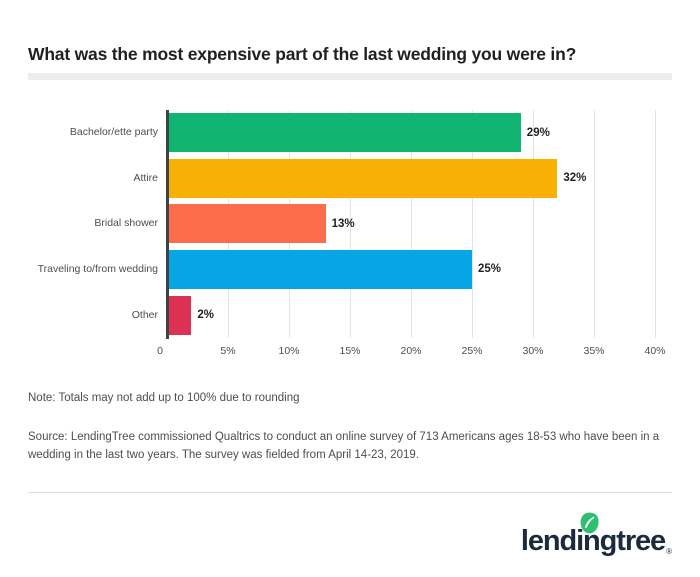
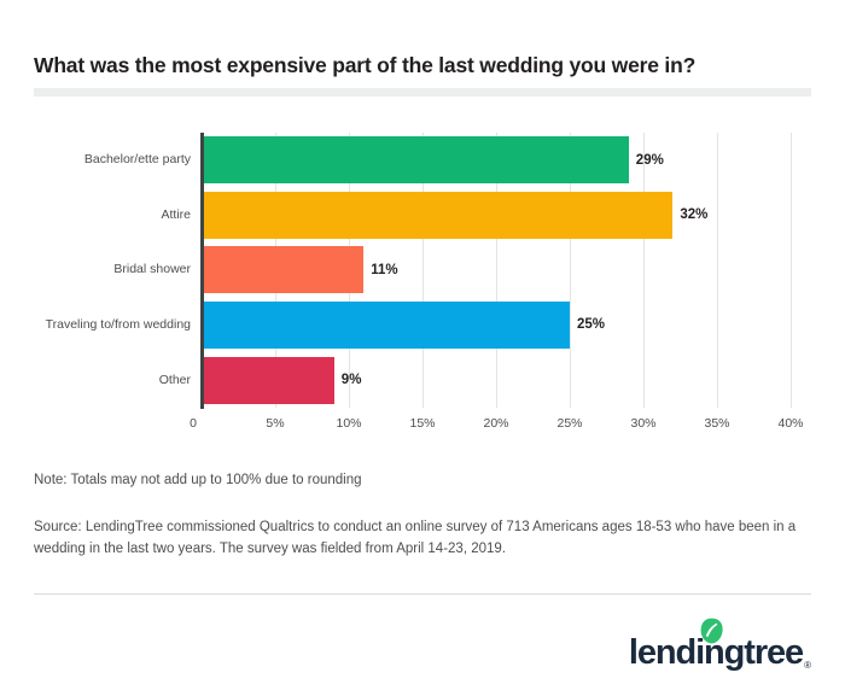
Bridal shower: 13% -> 11%
Other: 2% -> 9%
